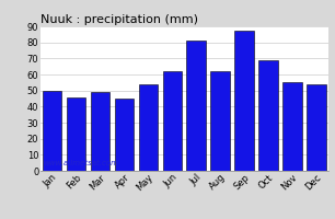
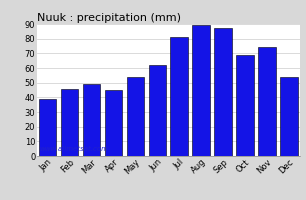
Jan: 50 -> 39
Aug: 62 -> 89
Nov: 55 -> 74
